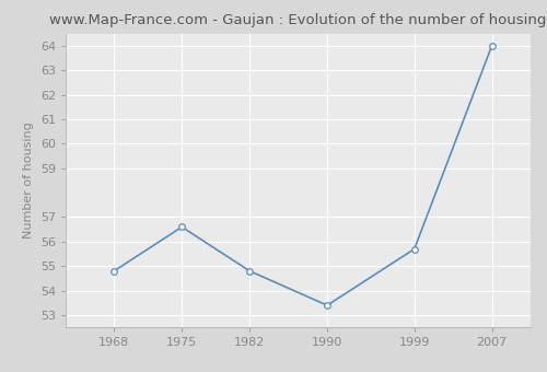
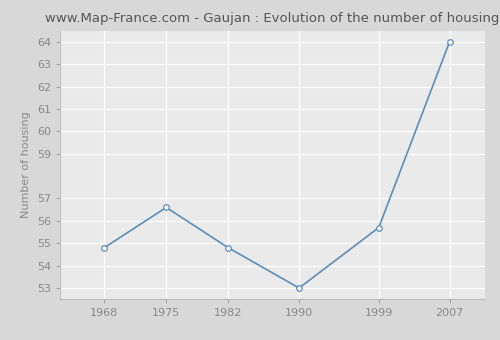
1990: 53.4 -> 53.0
